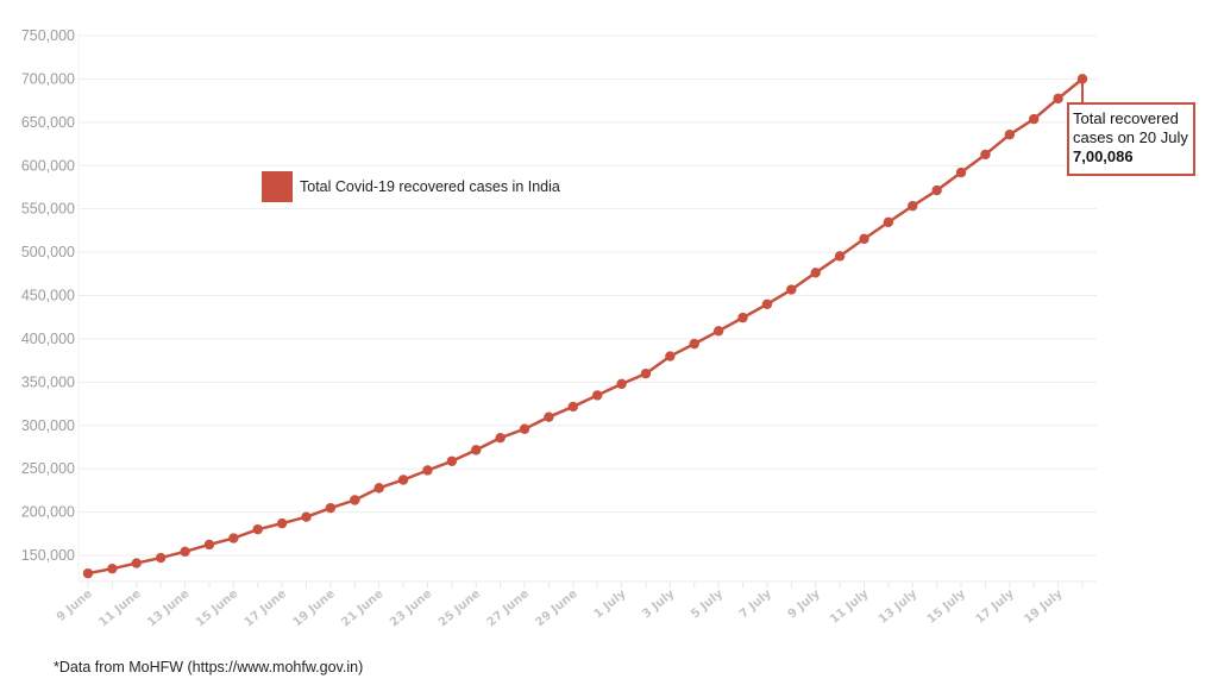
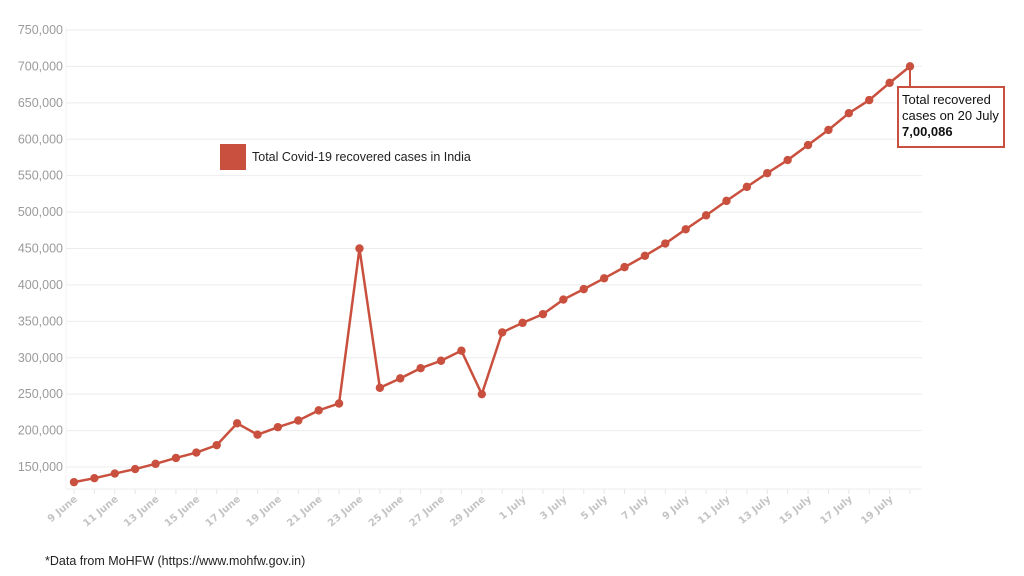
17 June: 190000 -> 210000
23 June: 250000 -> 450000
29 June: 320000 -> 250000
